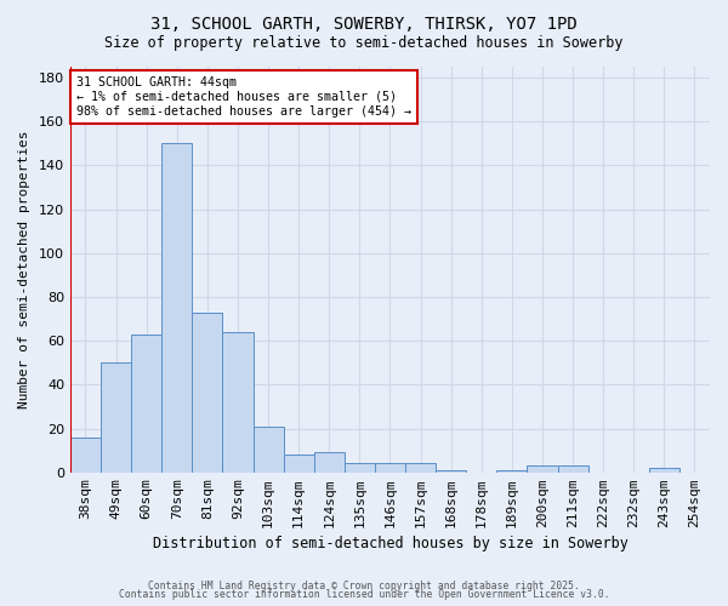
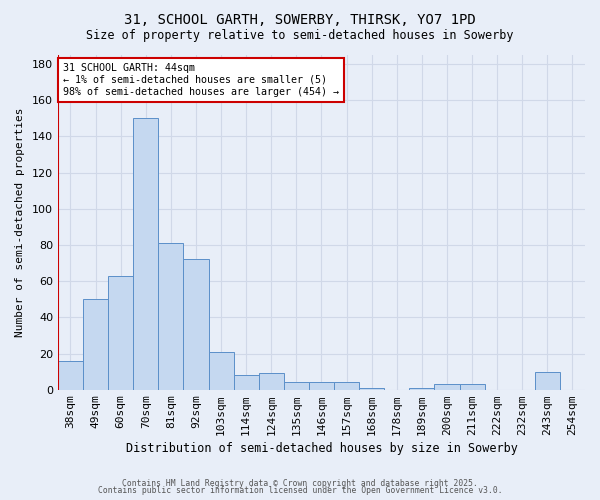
81sqm: 73 -> 81
92sqm: 64 -> 72
243sqm: 2 -> 10
